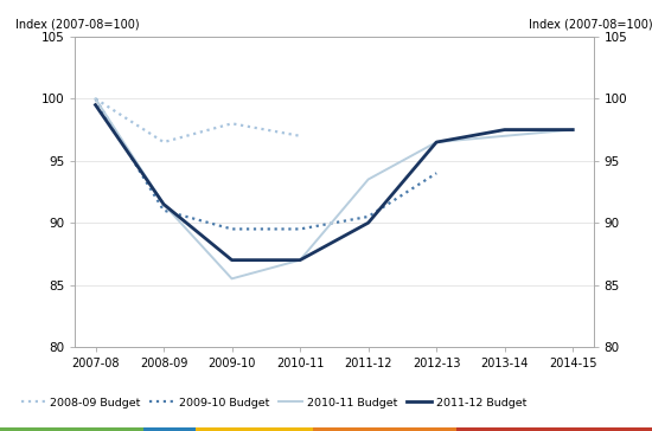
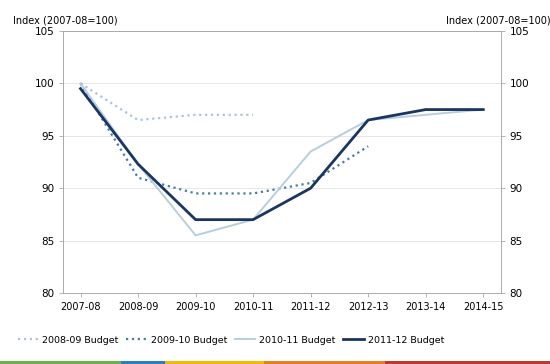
2010-11 Budget/2008-09: 91.5 -> 92.3
2011-12 Budget/2008-09: 91.5 -> 92.3
2008-09 Budget/2009-10: 98.0 -> 97.0
